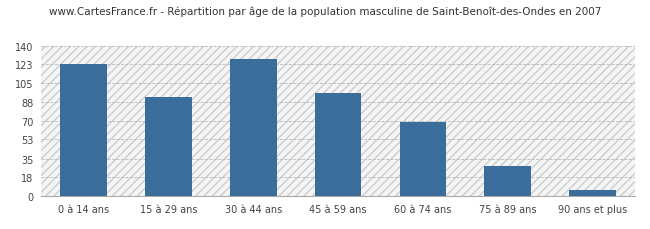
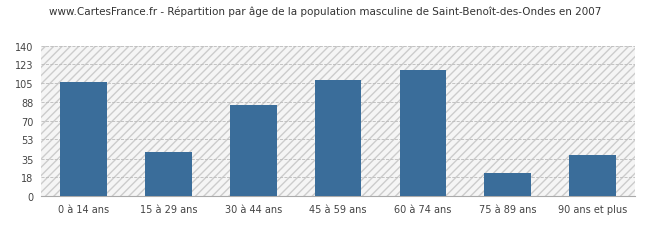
0 à 14 ans: 123 -> 106
15 à 29 ans: 92 -> 41
30 à 44 ans: 128 -> 85
45 à 59 ans: 96 -> 108
60 à 74 ans: 69 -> 117
75 à 89 ans: 28 -> 22
90 ans et plus: 6 -> 38
